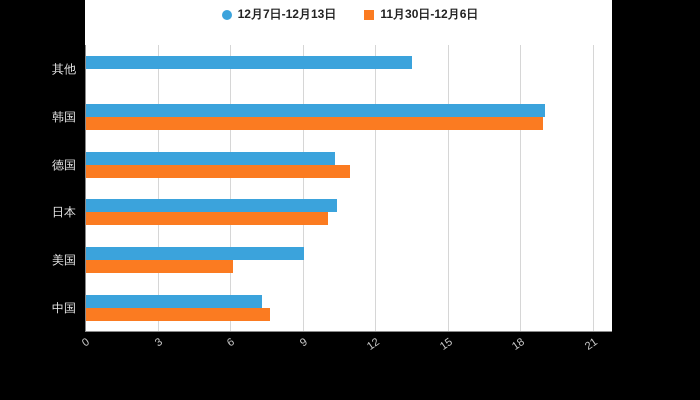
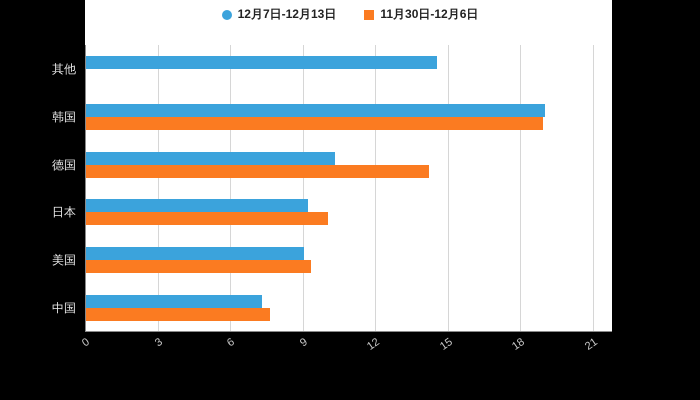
12月7日-12月13日/其他: 13.5 -> 14.5
11月30日-12月6日/德国: 10.9 -> 14.2
12月7日-12月13日/日本: 10.4 -> 9.2
11月30日-12月6日/美国: 6.1 -> 9.3
